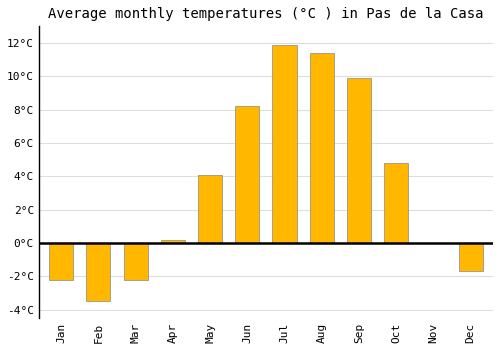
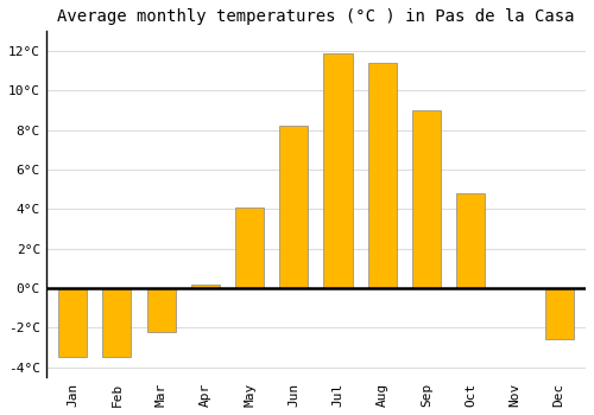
Jan: -2.2°C -> -3.5°C
Sep: 9.9°C -> 9.0°C
Dec: -1.7°C -> -2.6°C
